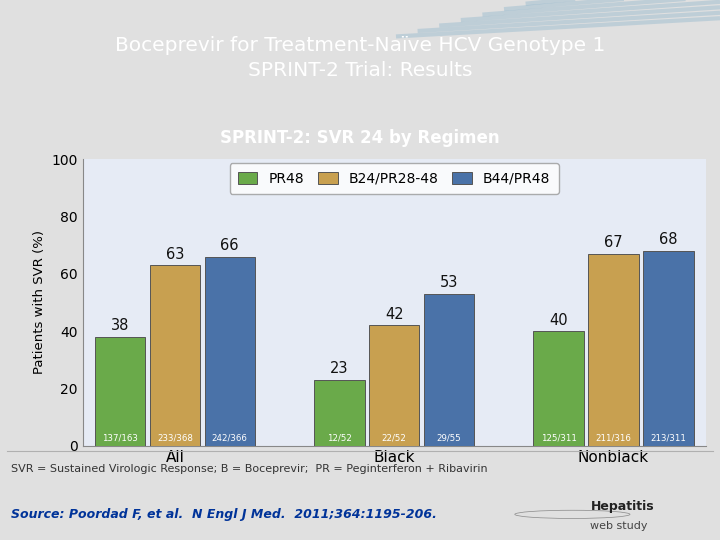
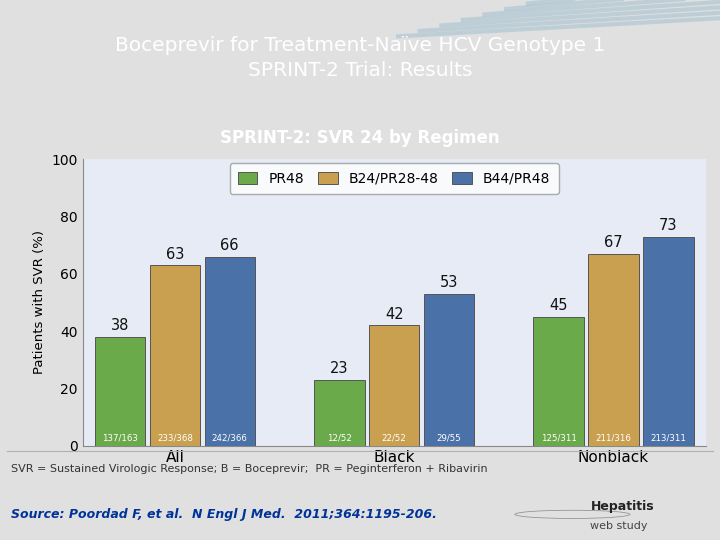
PR48/Nonblack: 40 -> 45
B44/PR48/Nonblack: 68 -> 73
